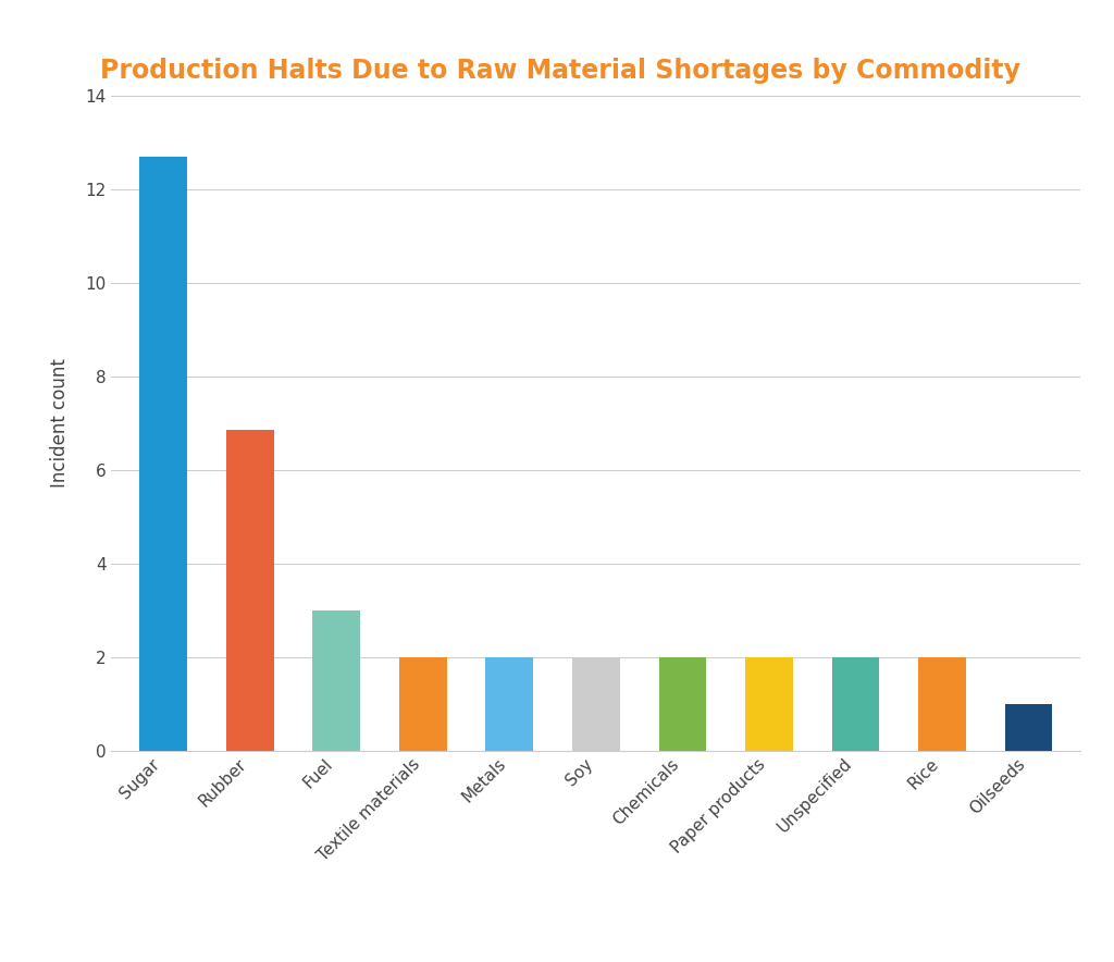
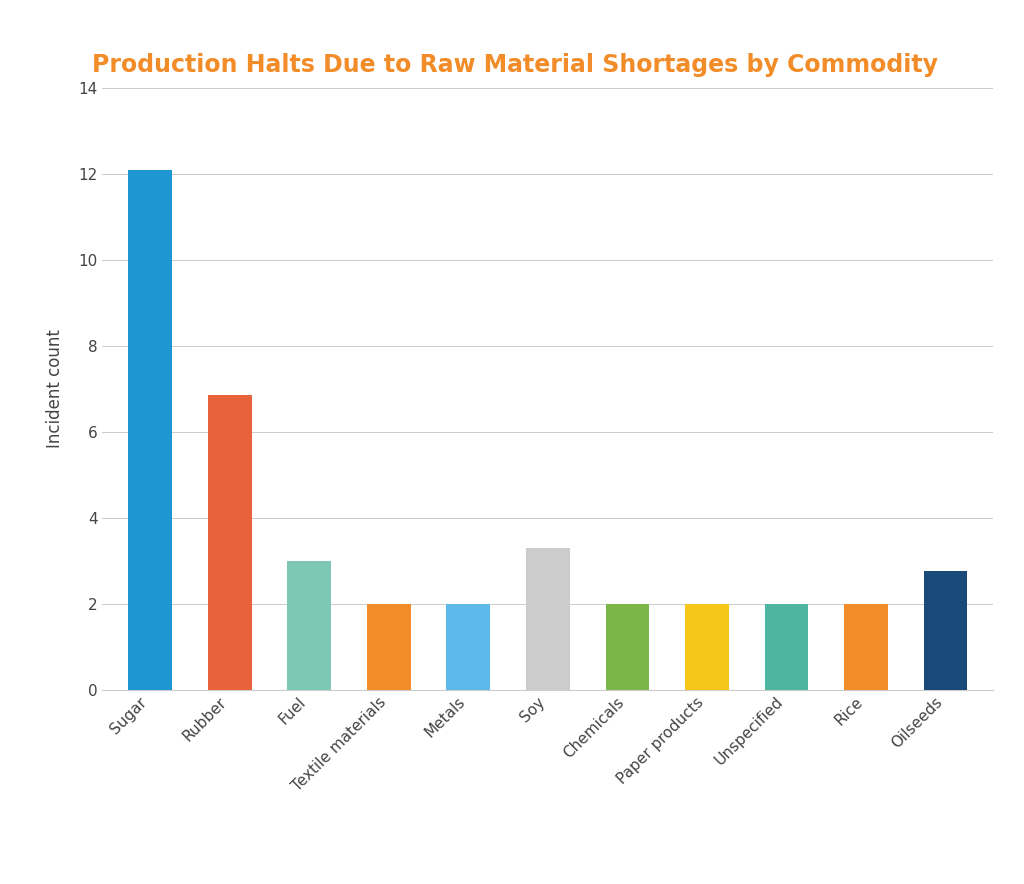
Sugar: 12.70 -> 12.10
Soy: 2.00 -> 3.30
Oilseeds: 1.00 -> 2.75
